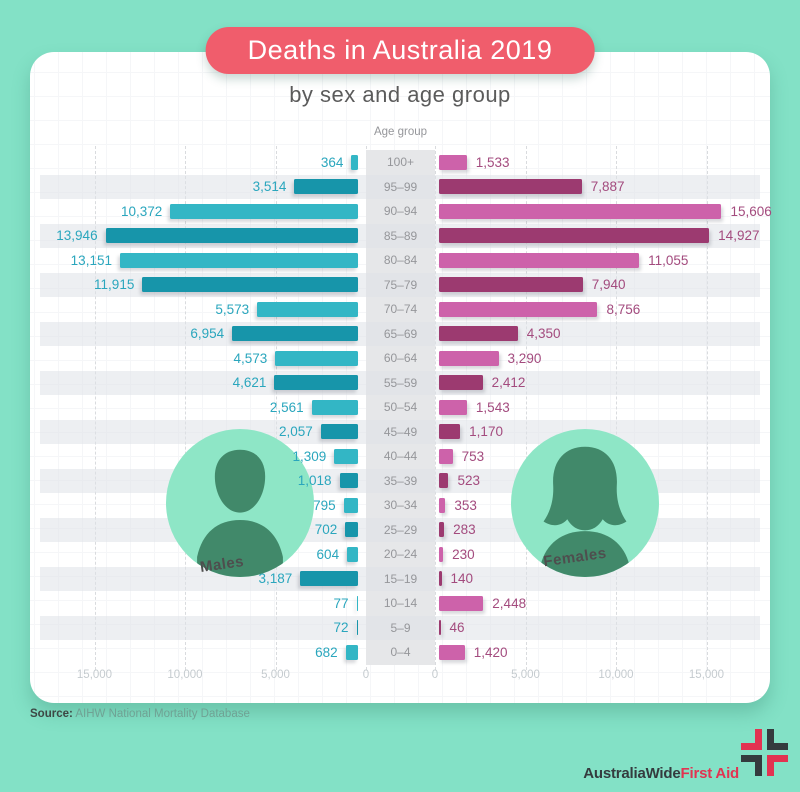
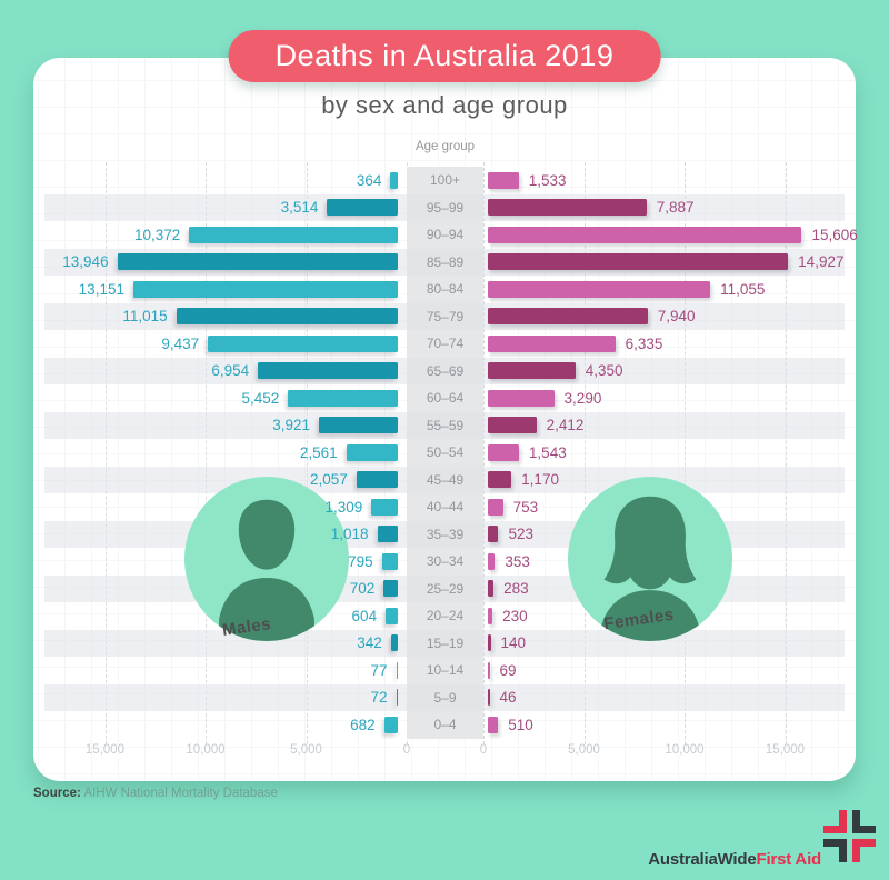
Males/75–79: 11,915 -> 11,015
Males/70–74: 5,573 -> 9,437
Females/70–74: 8,756 -> 6,335
Males/60–64: 4,573 -> 5,452
Males/55–59: 4,621 -> 3,921
Males/15–19: 3,187 -> 342
Females/10–14: 2,448 -> 69
Females/0–4: 1,420 -> 510
